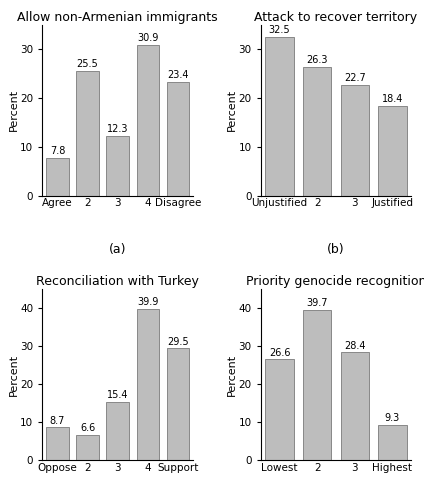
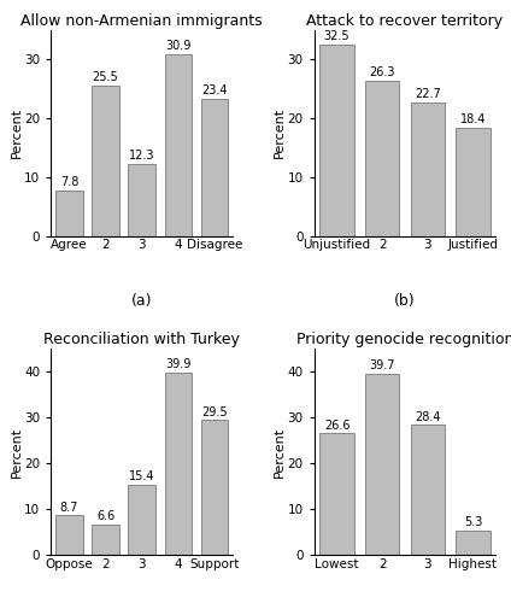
Highest: 9.3 -> 5.3
